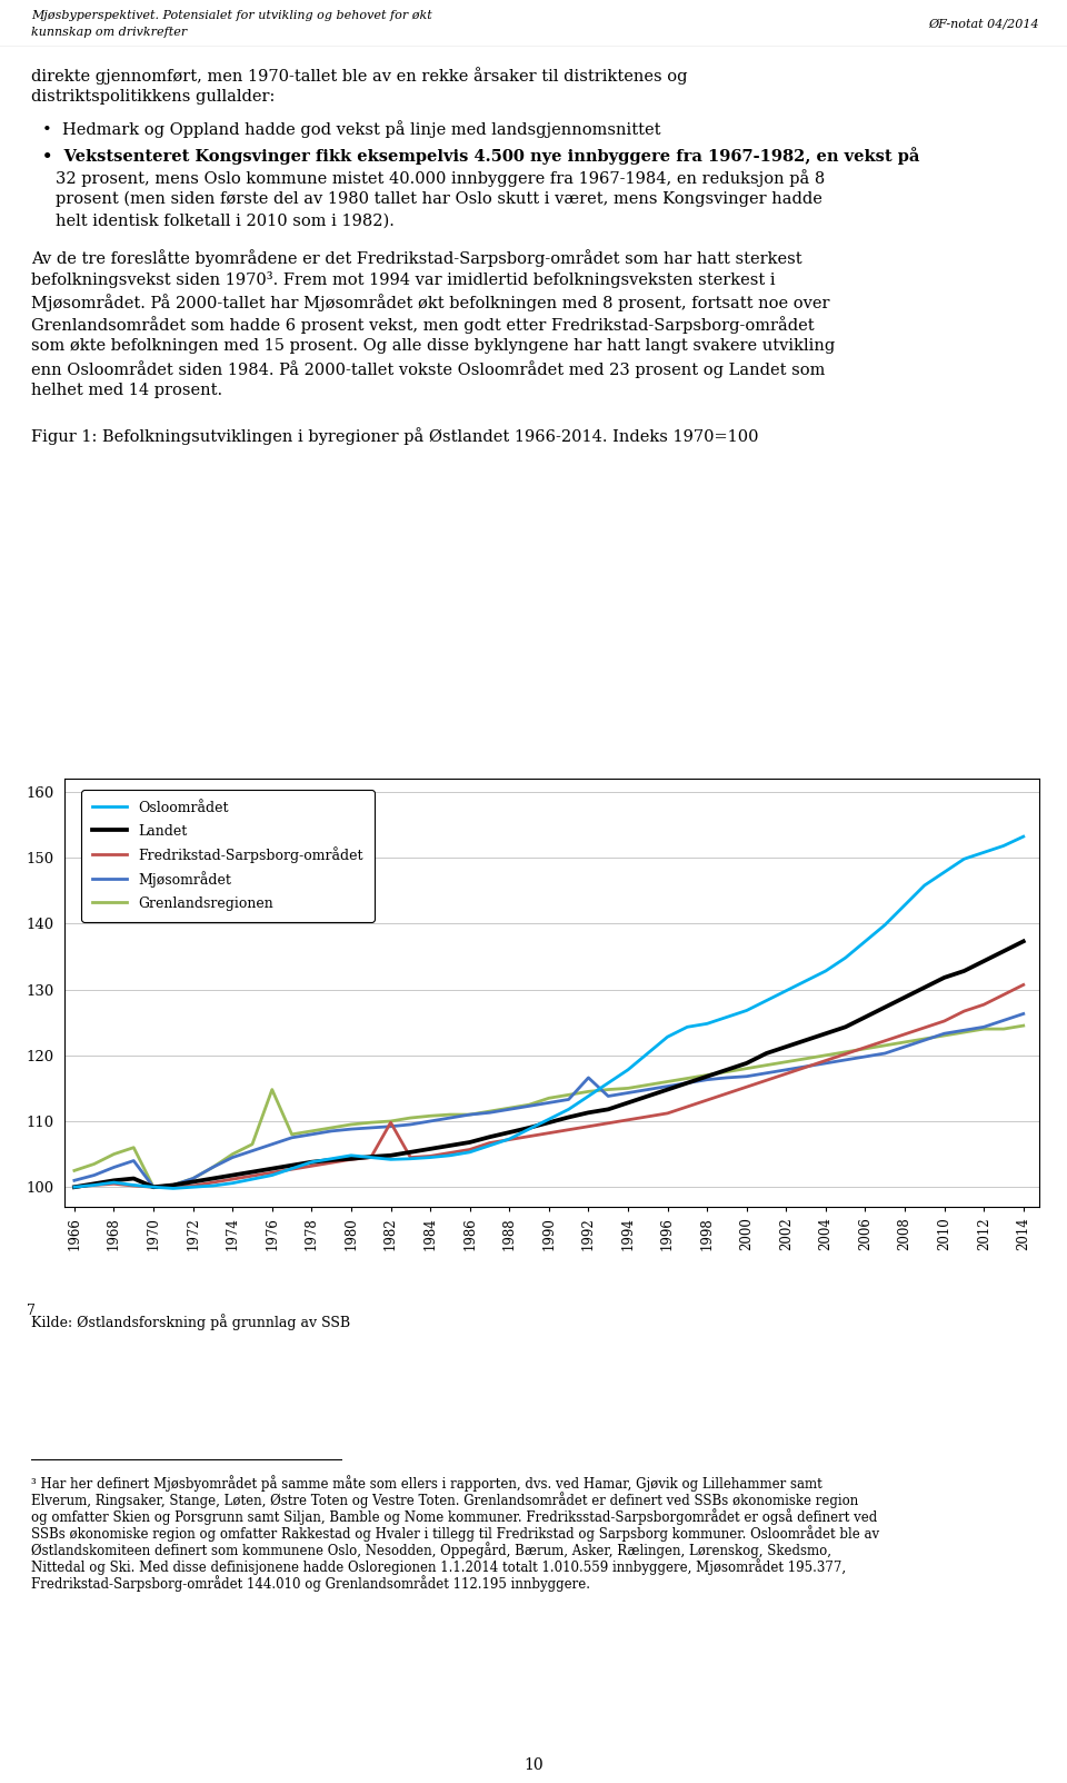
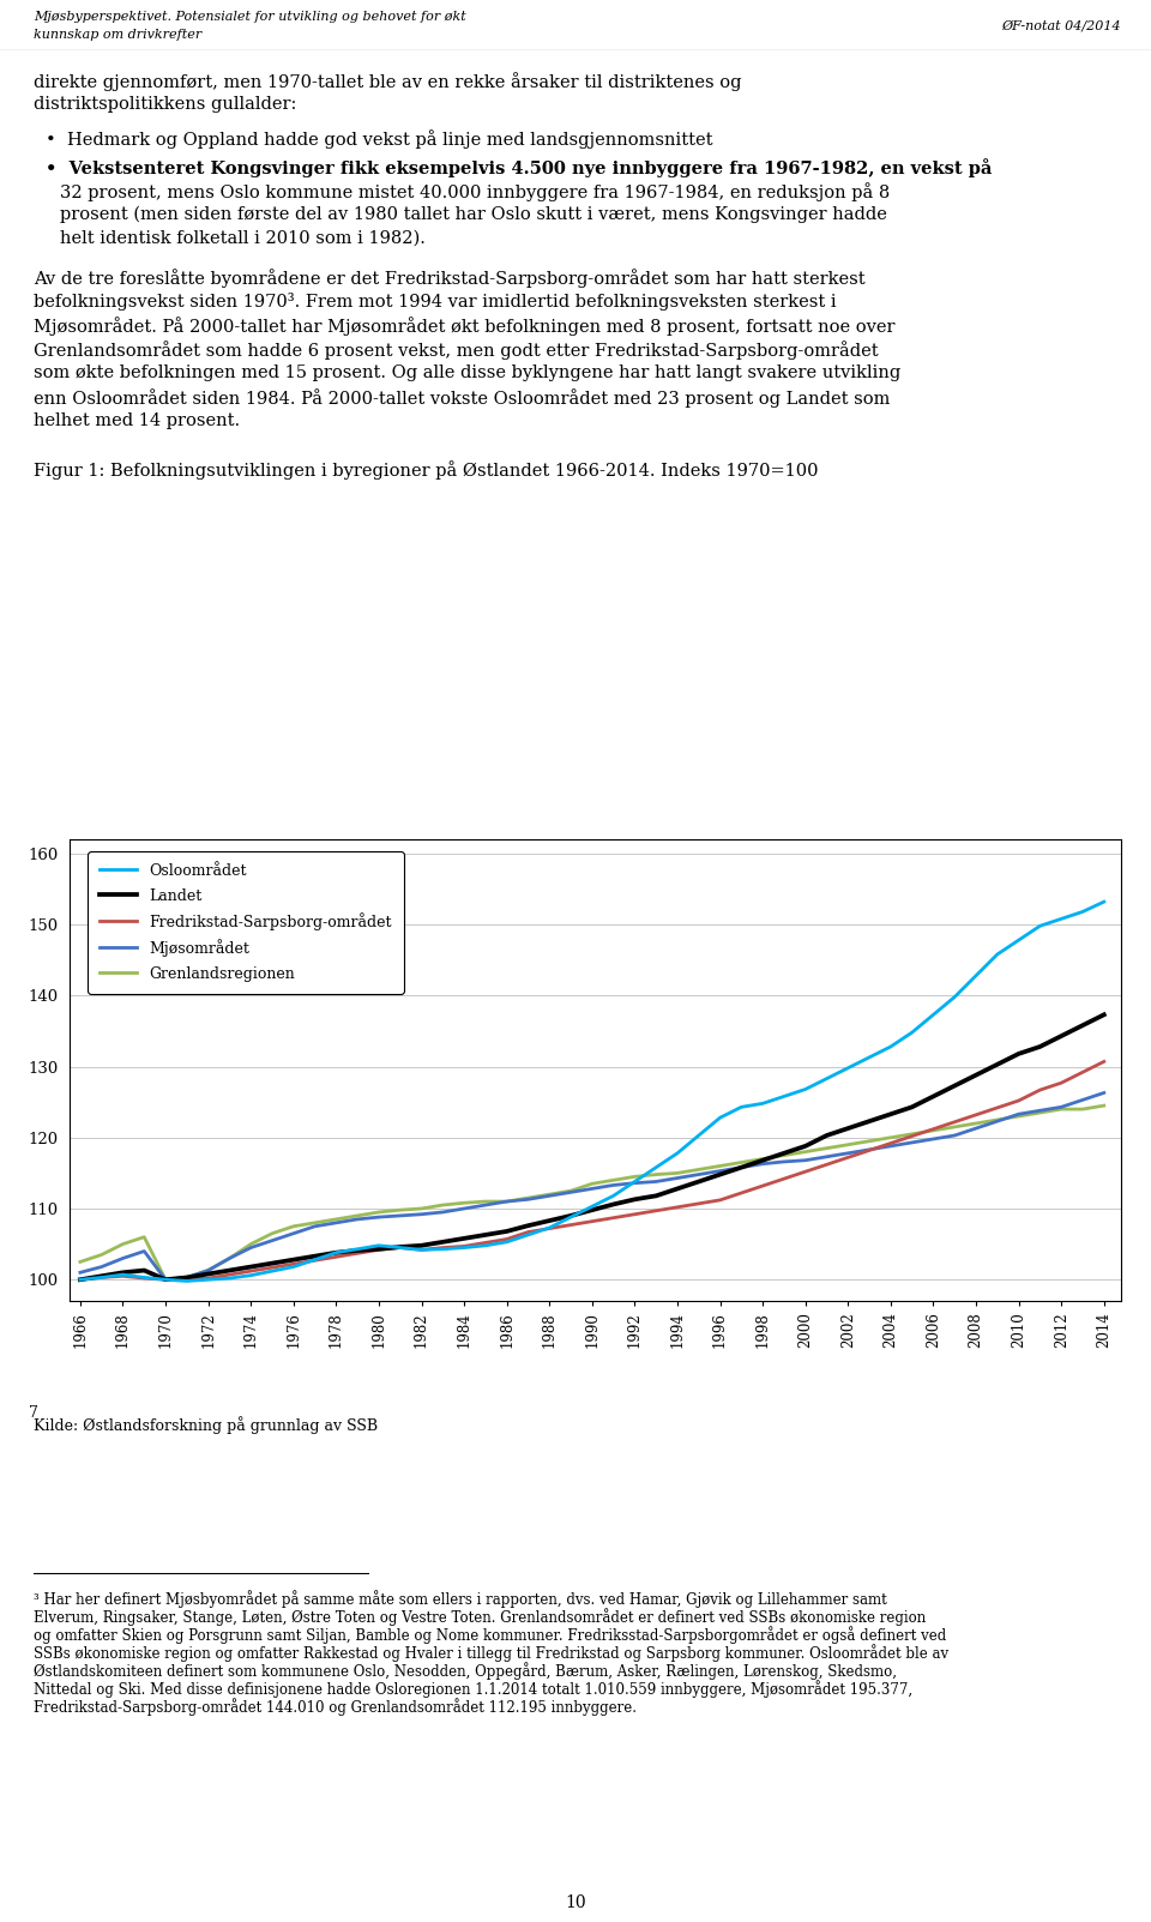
Grenlandsregionen/1976: 114.8 -> 107.5
Fredrikstad-Sarpsborg-området/1982: 109.8 -> 104.2
Mjøsområdet/1992: 116.6 -> 113.6
